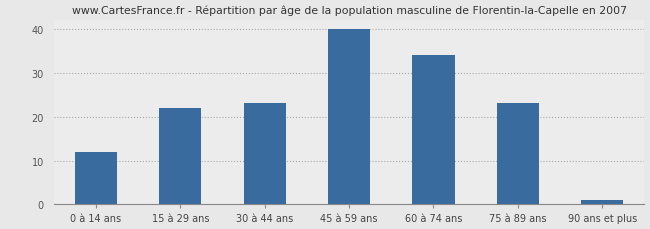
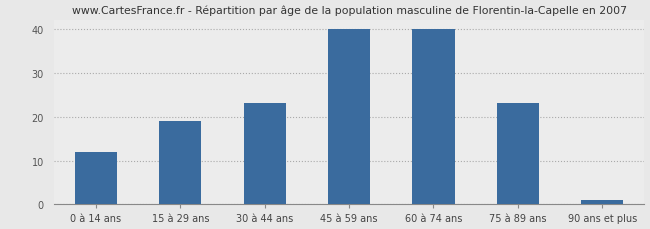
15 à 29 ans: 22 -> 19
60 à 74 ans: 34 -> 40
